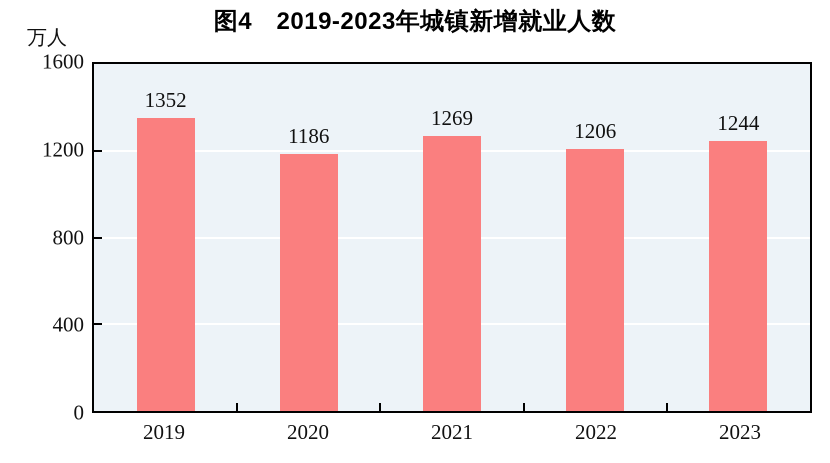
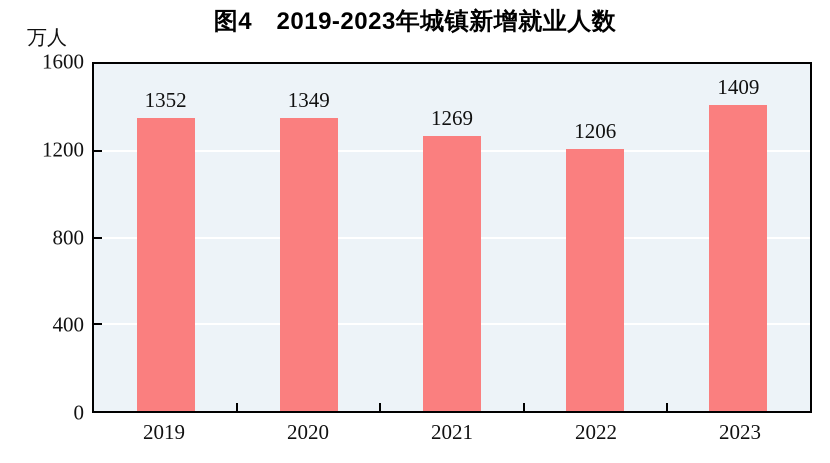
2020: 1186 -> 1349
2023: 1244 -> 1409
